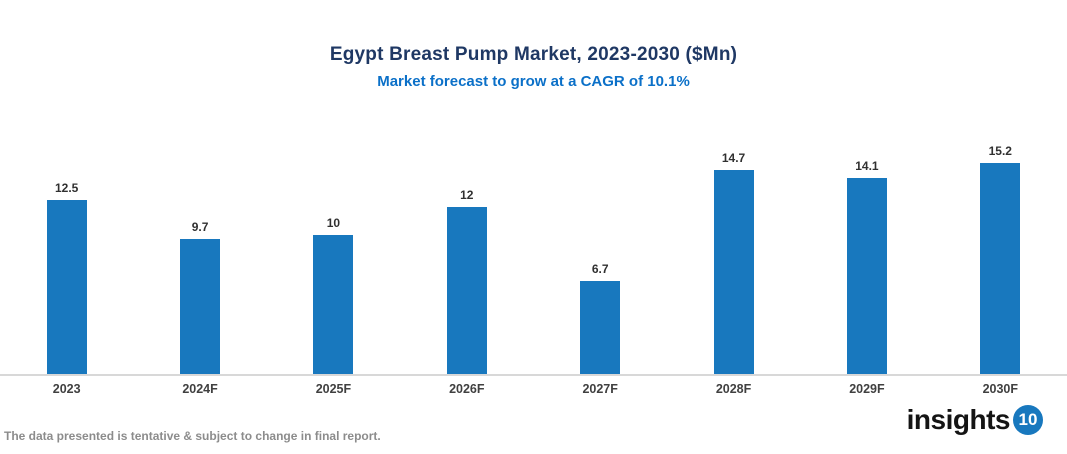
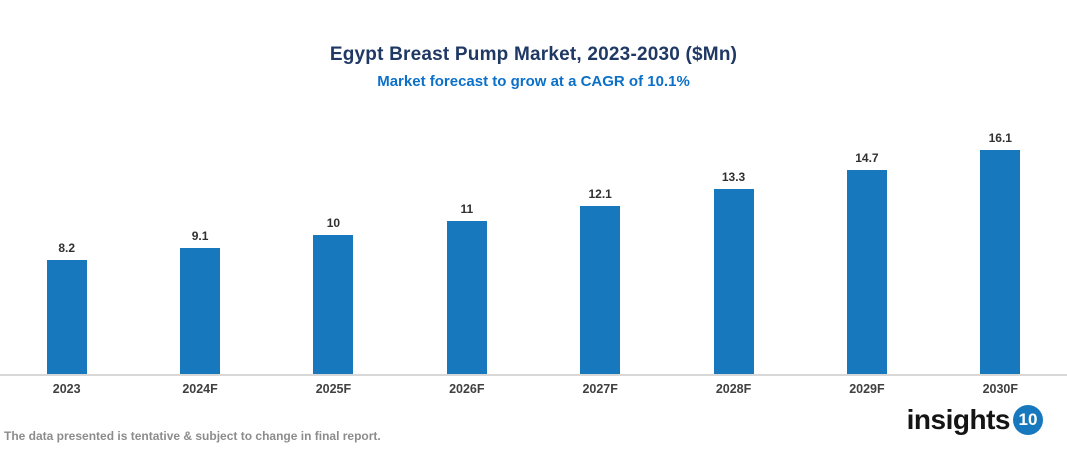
2023: 12.5 -> 8.2
2024F: 9.7 -> 9.1
2026F: 12 -> 11
2027F: 6.7 -> 12.1
2028F: 14.7 -> 13.3
2029F: 14.1 -> 14.7
2030F: 15.2 -> 16.1
